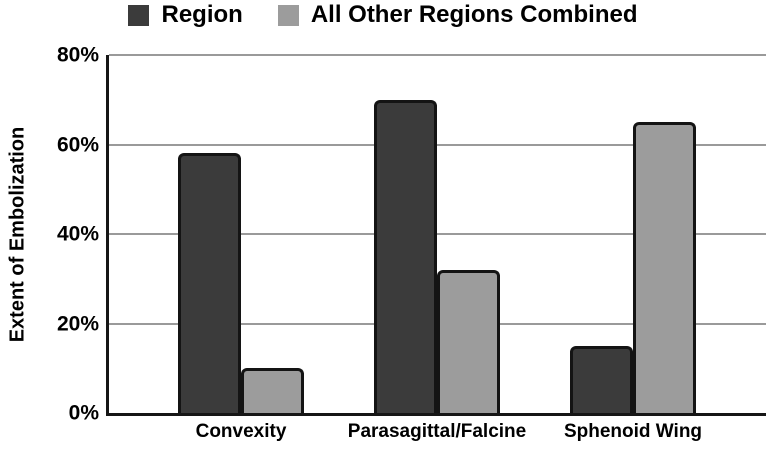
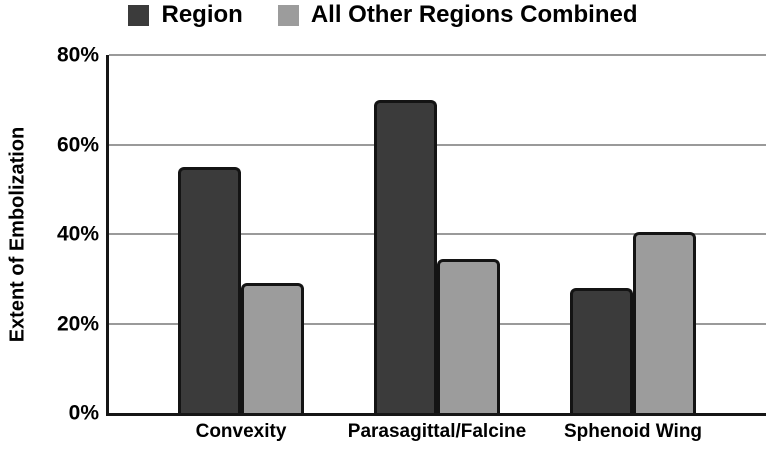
Region/Convexity: 58% -> 55%
All Other Regions Combined/Convexity: 10% -> 29%
All Other Regions Combined/Parasagittal/Falcine: 32% -> 34%
Region/Sphenoid Wing: 15% -> 28%
All Other Regions Combined/Sphenoid Wing: 65% -> 40%
